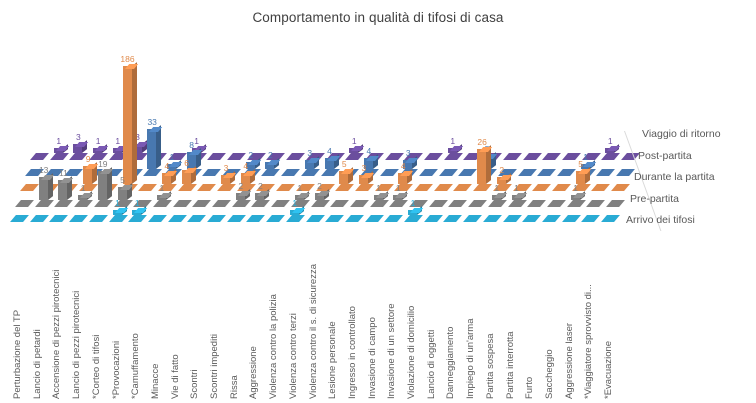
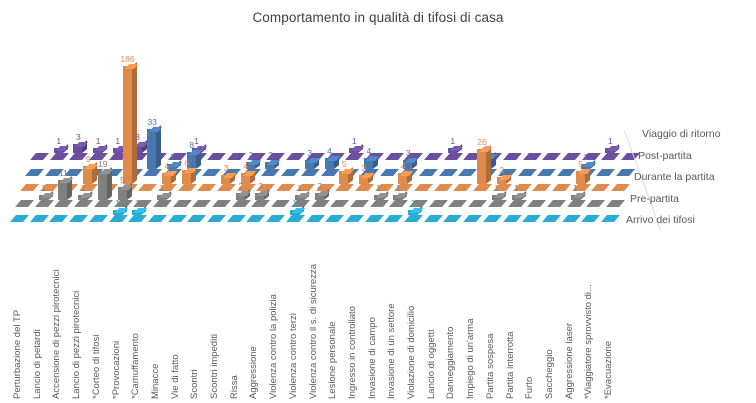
Pre-partita/Lancio di petardi: 13 -> 1
